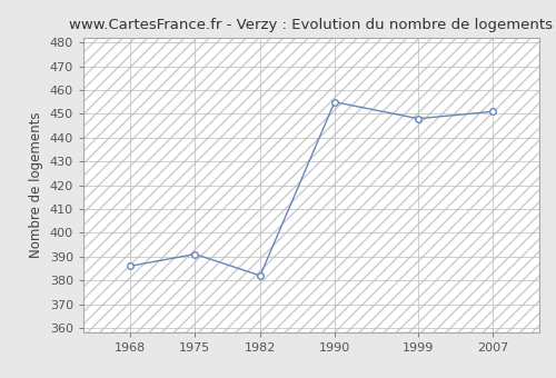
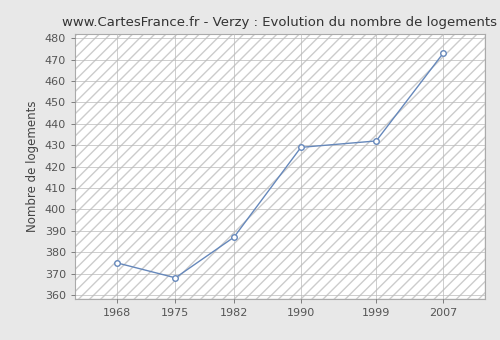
1968: 386 -> 375
1975: 391 -> 368
1982: 382 -> 387
1990: 455 -> 429
1999: 448 -> 432
2007: 451 -> 473
